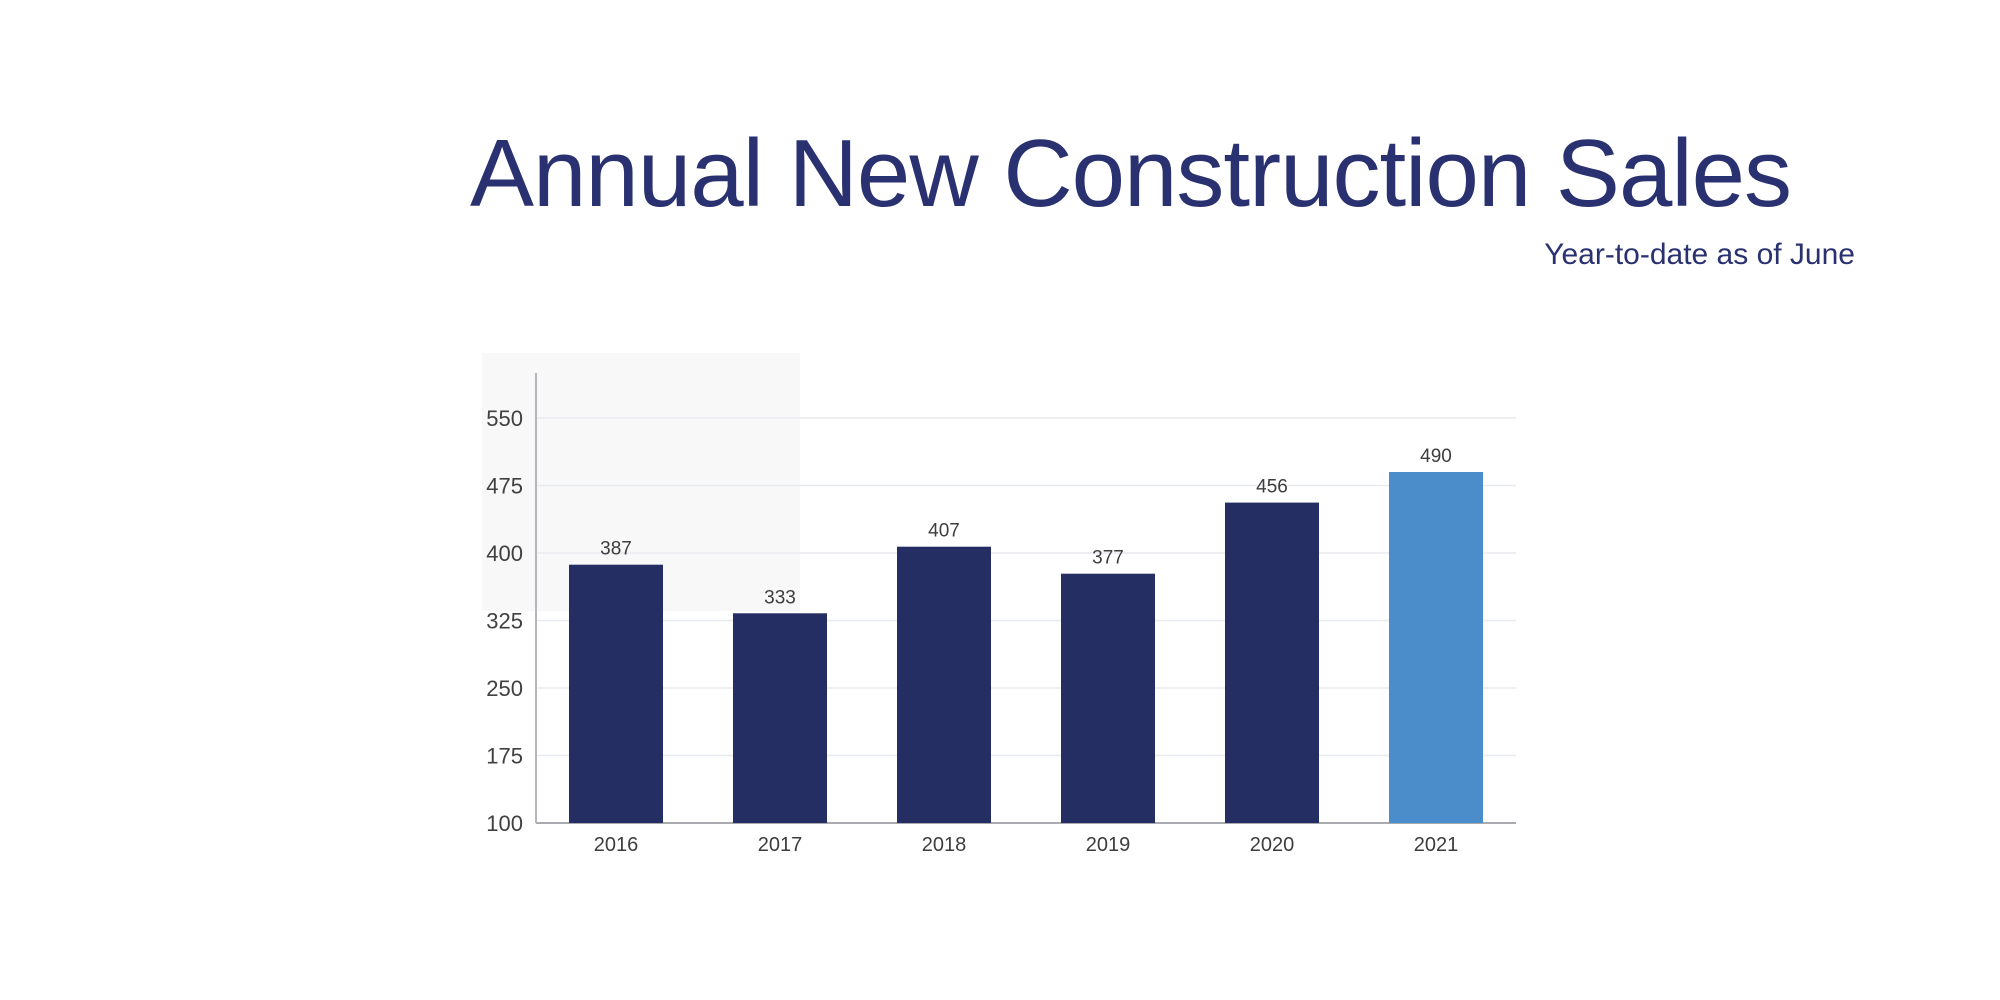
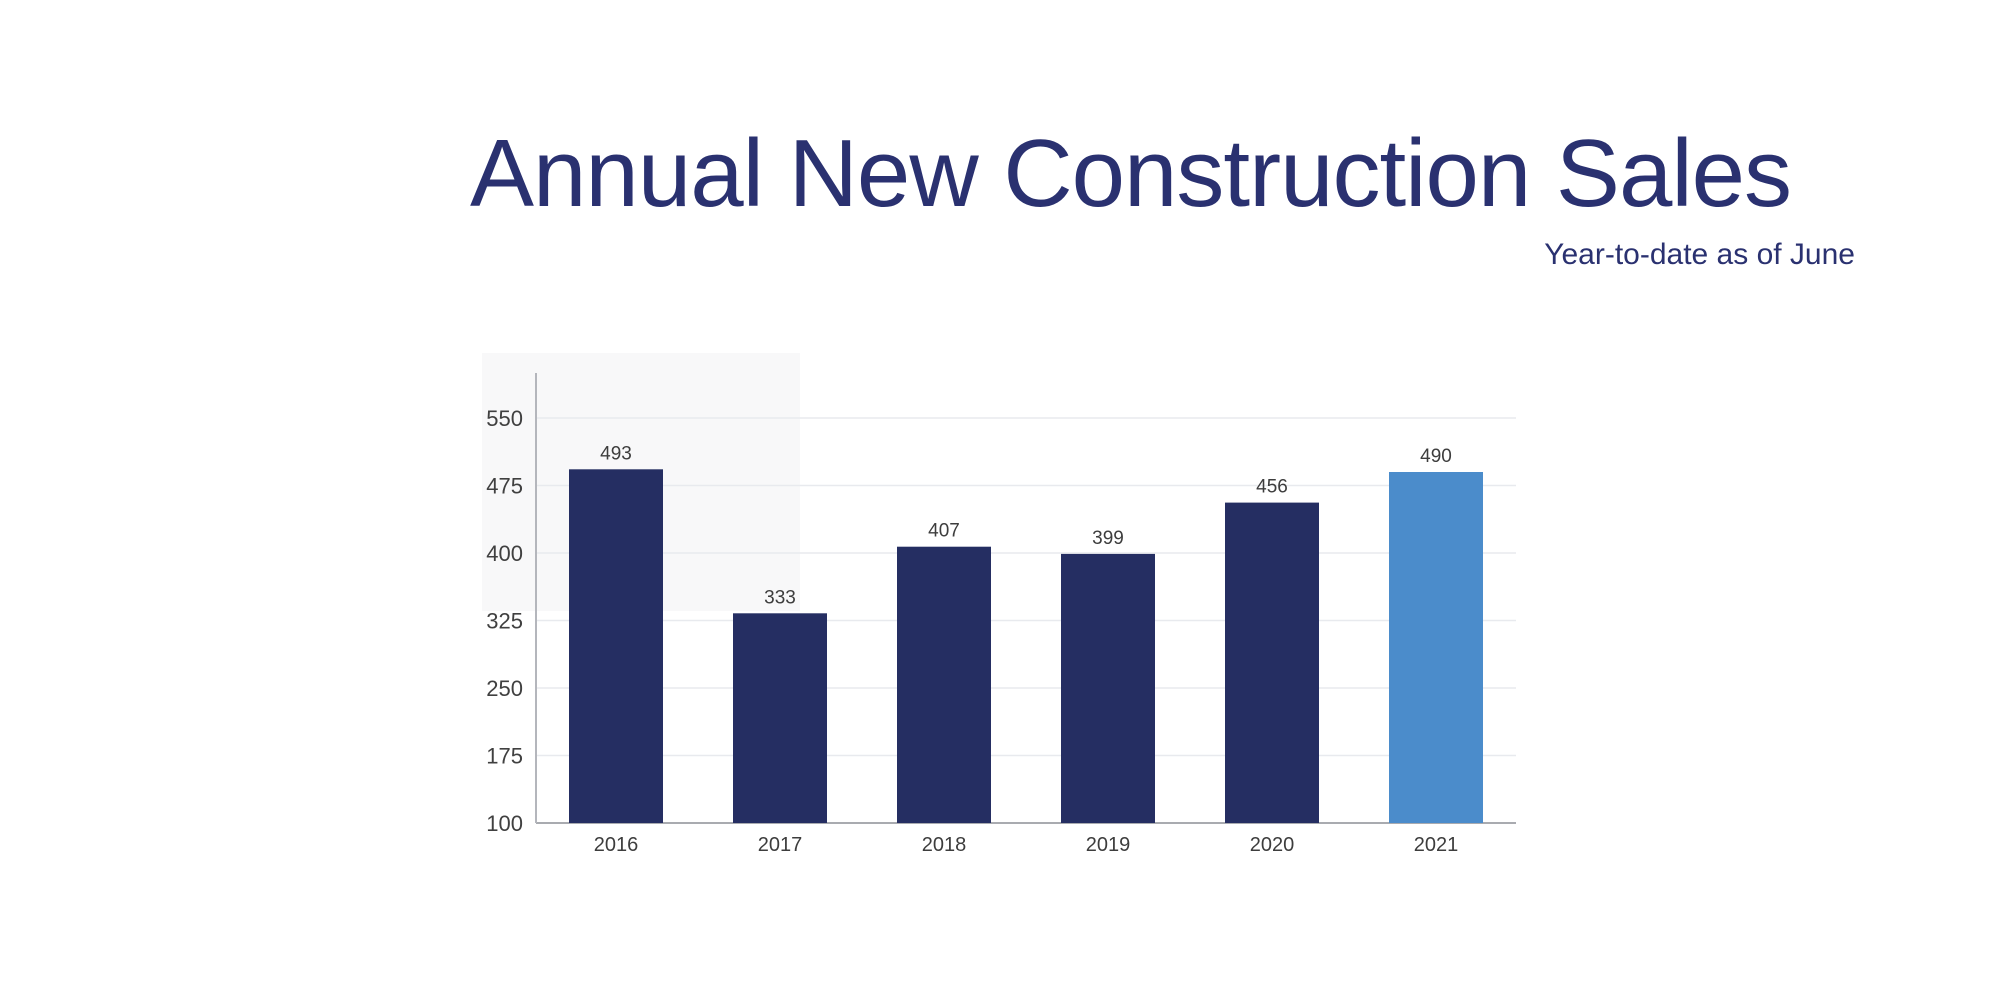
2016: 387 -> 493
2019: 377 -> 399
